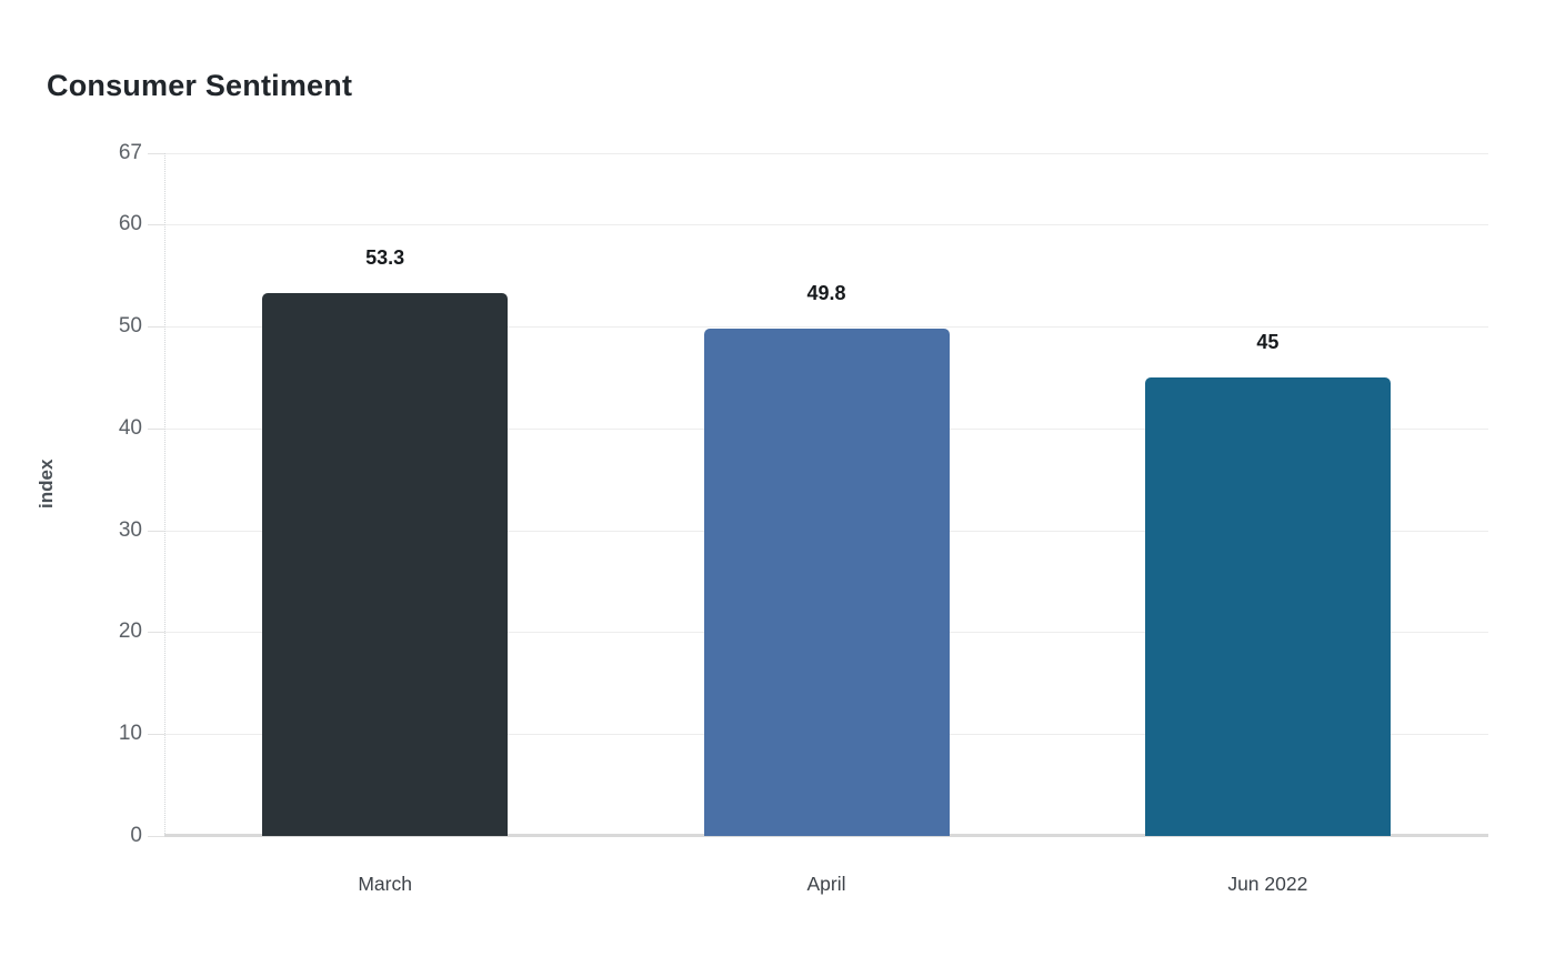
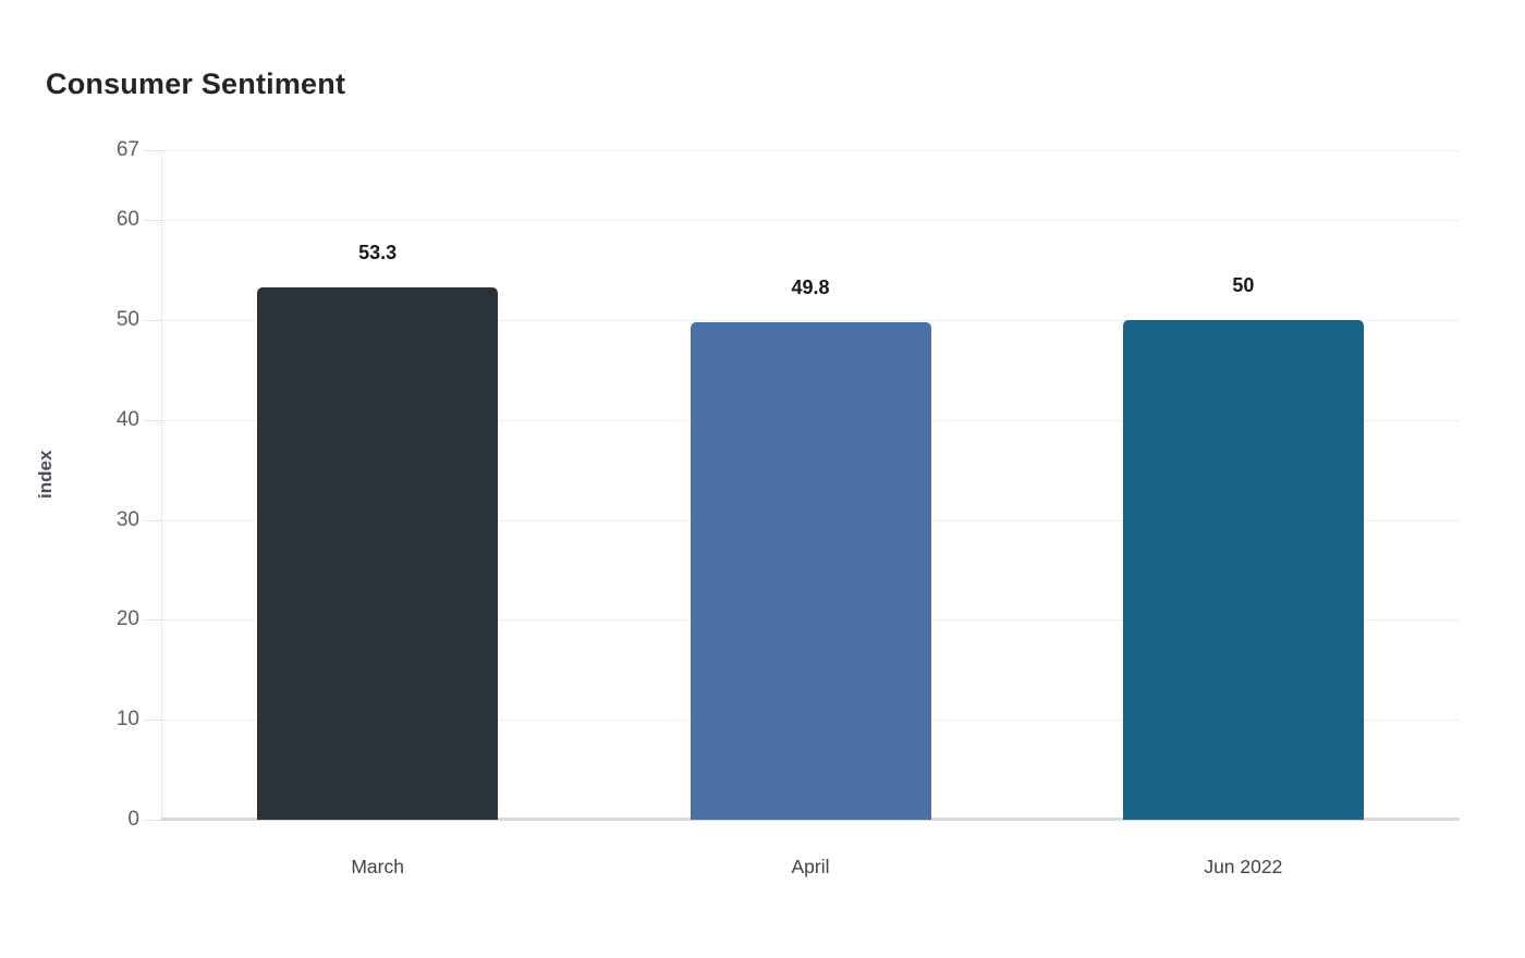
Jun 2022: 45 -> 50
